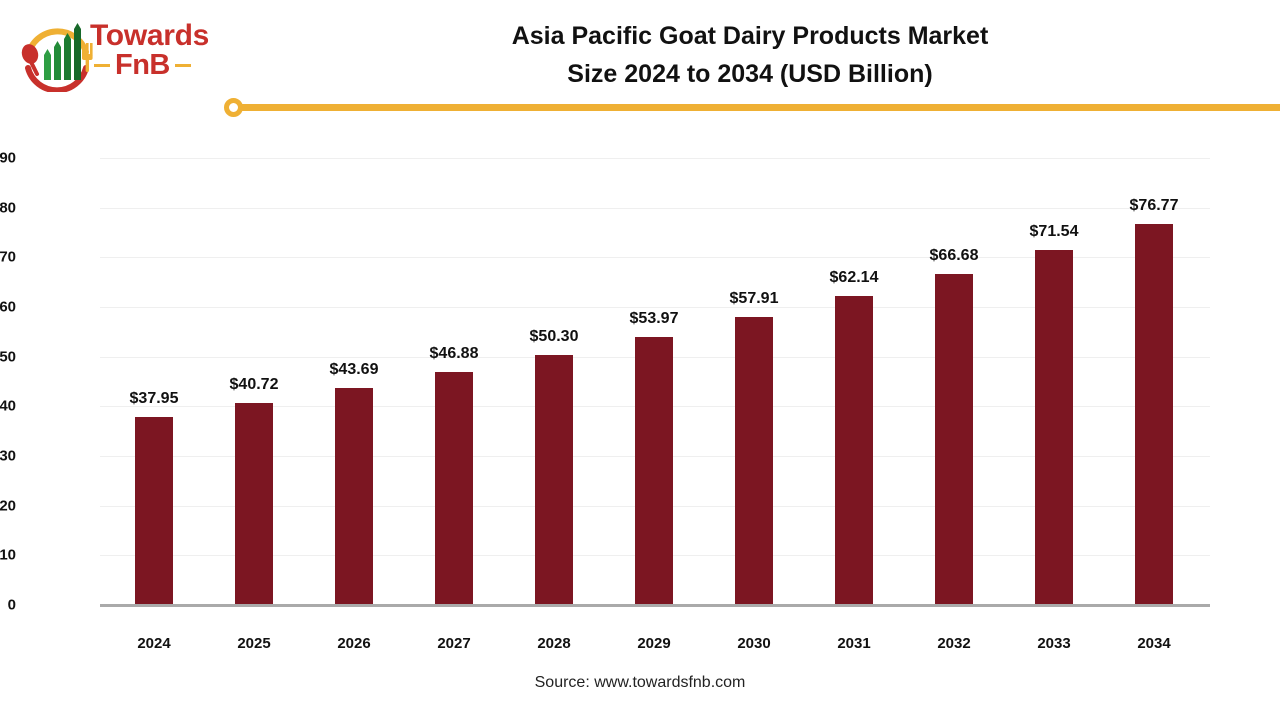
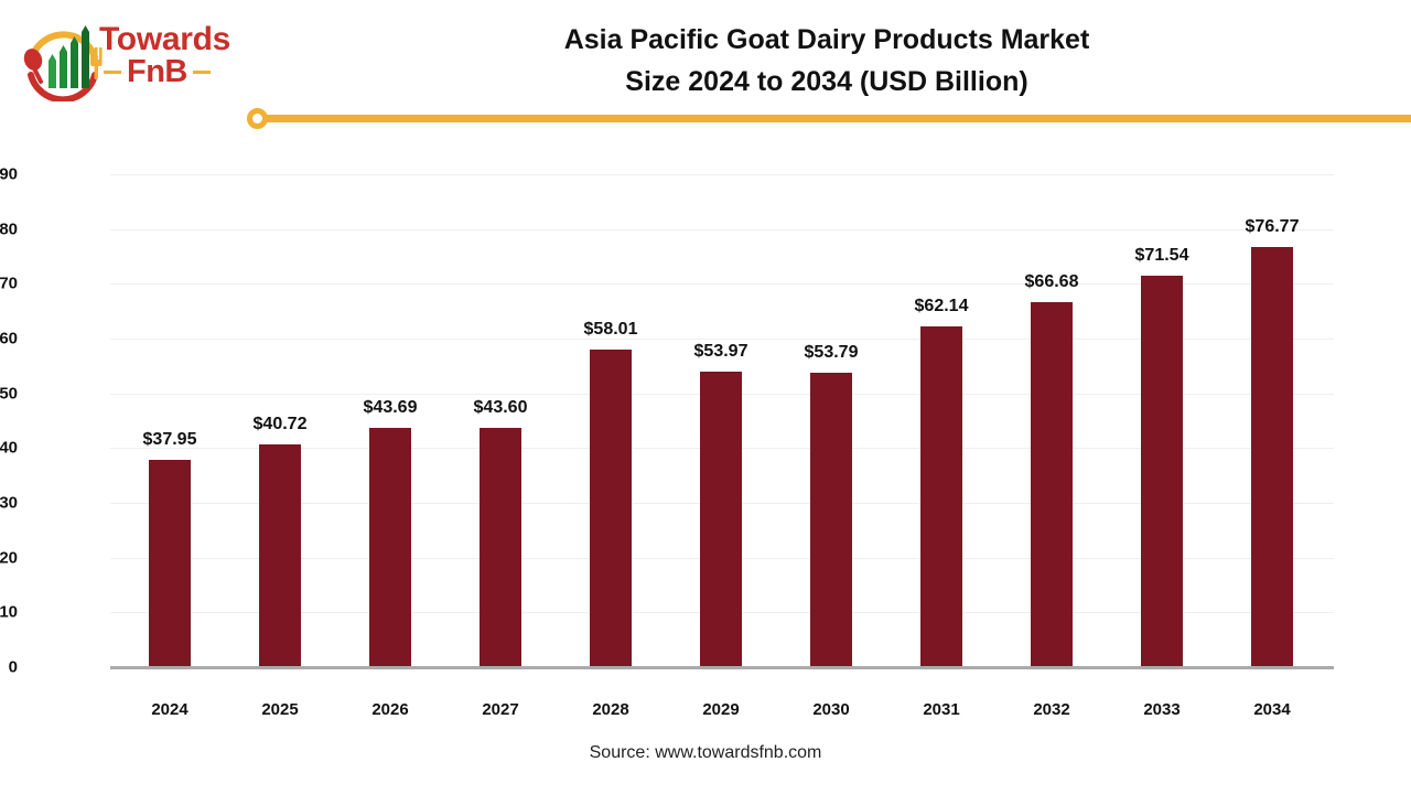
2027: $46.88 -> $43.60
2028: $50.30 -> $58.01
2030: $57.91 -> $53.79
